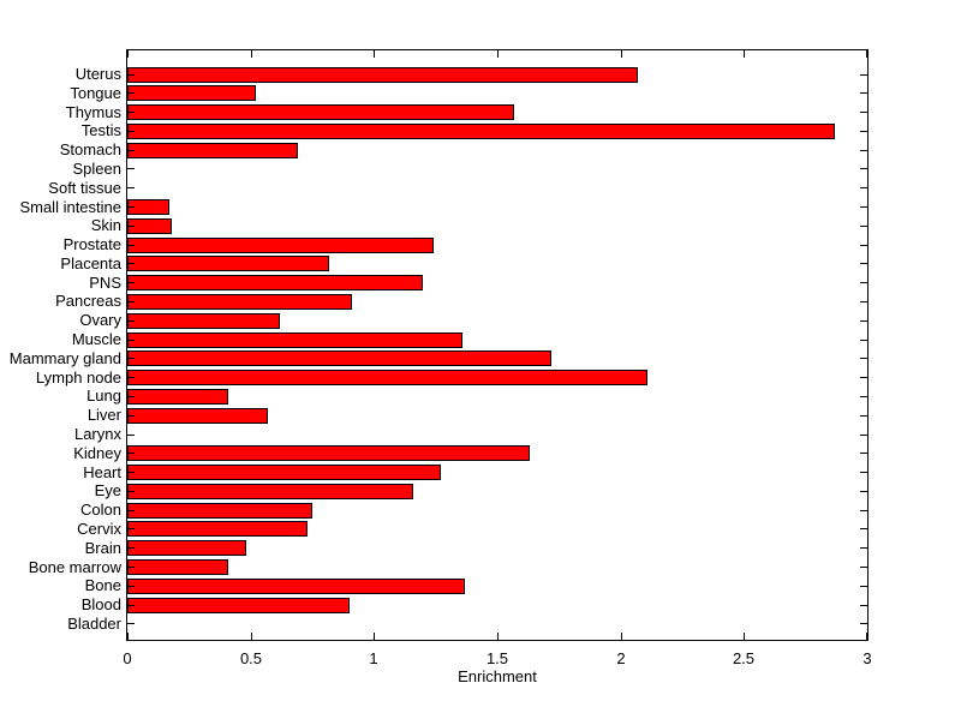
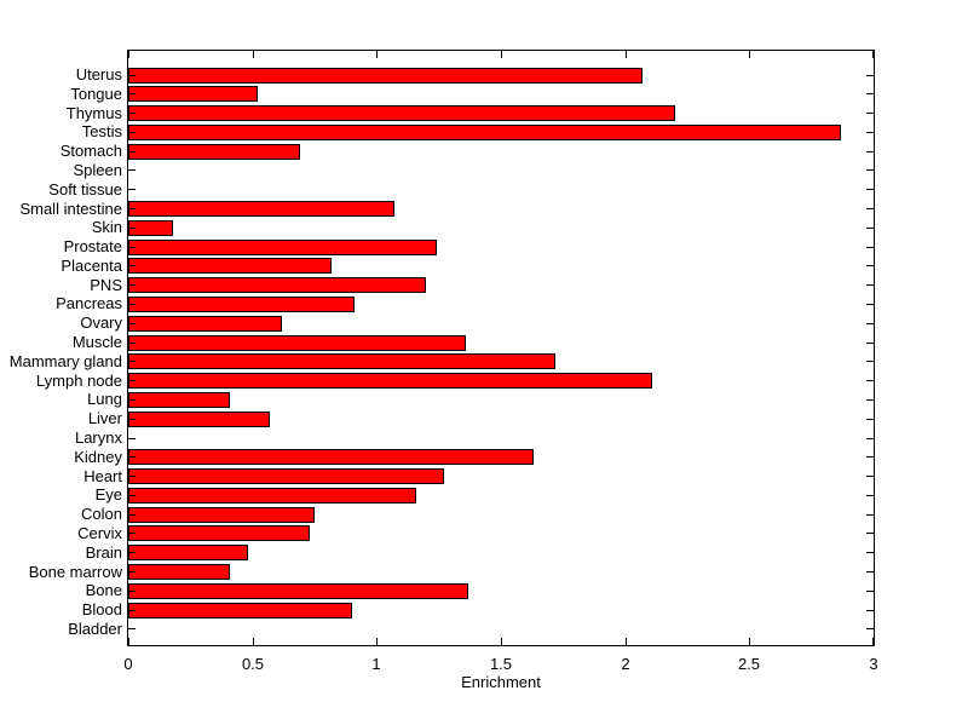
Thymus: 1.57 -> 2.20
Small intestine: 0.17 -> 1.07
